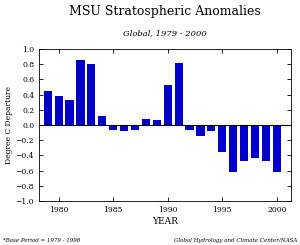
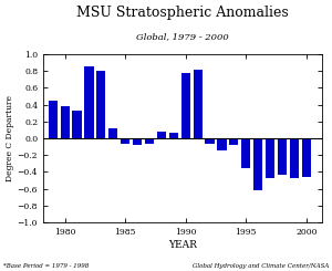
1990: 0.53 -> 0.78
2000: -0.62 -> -0.46
